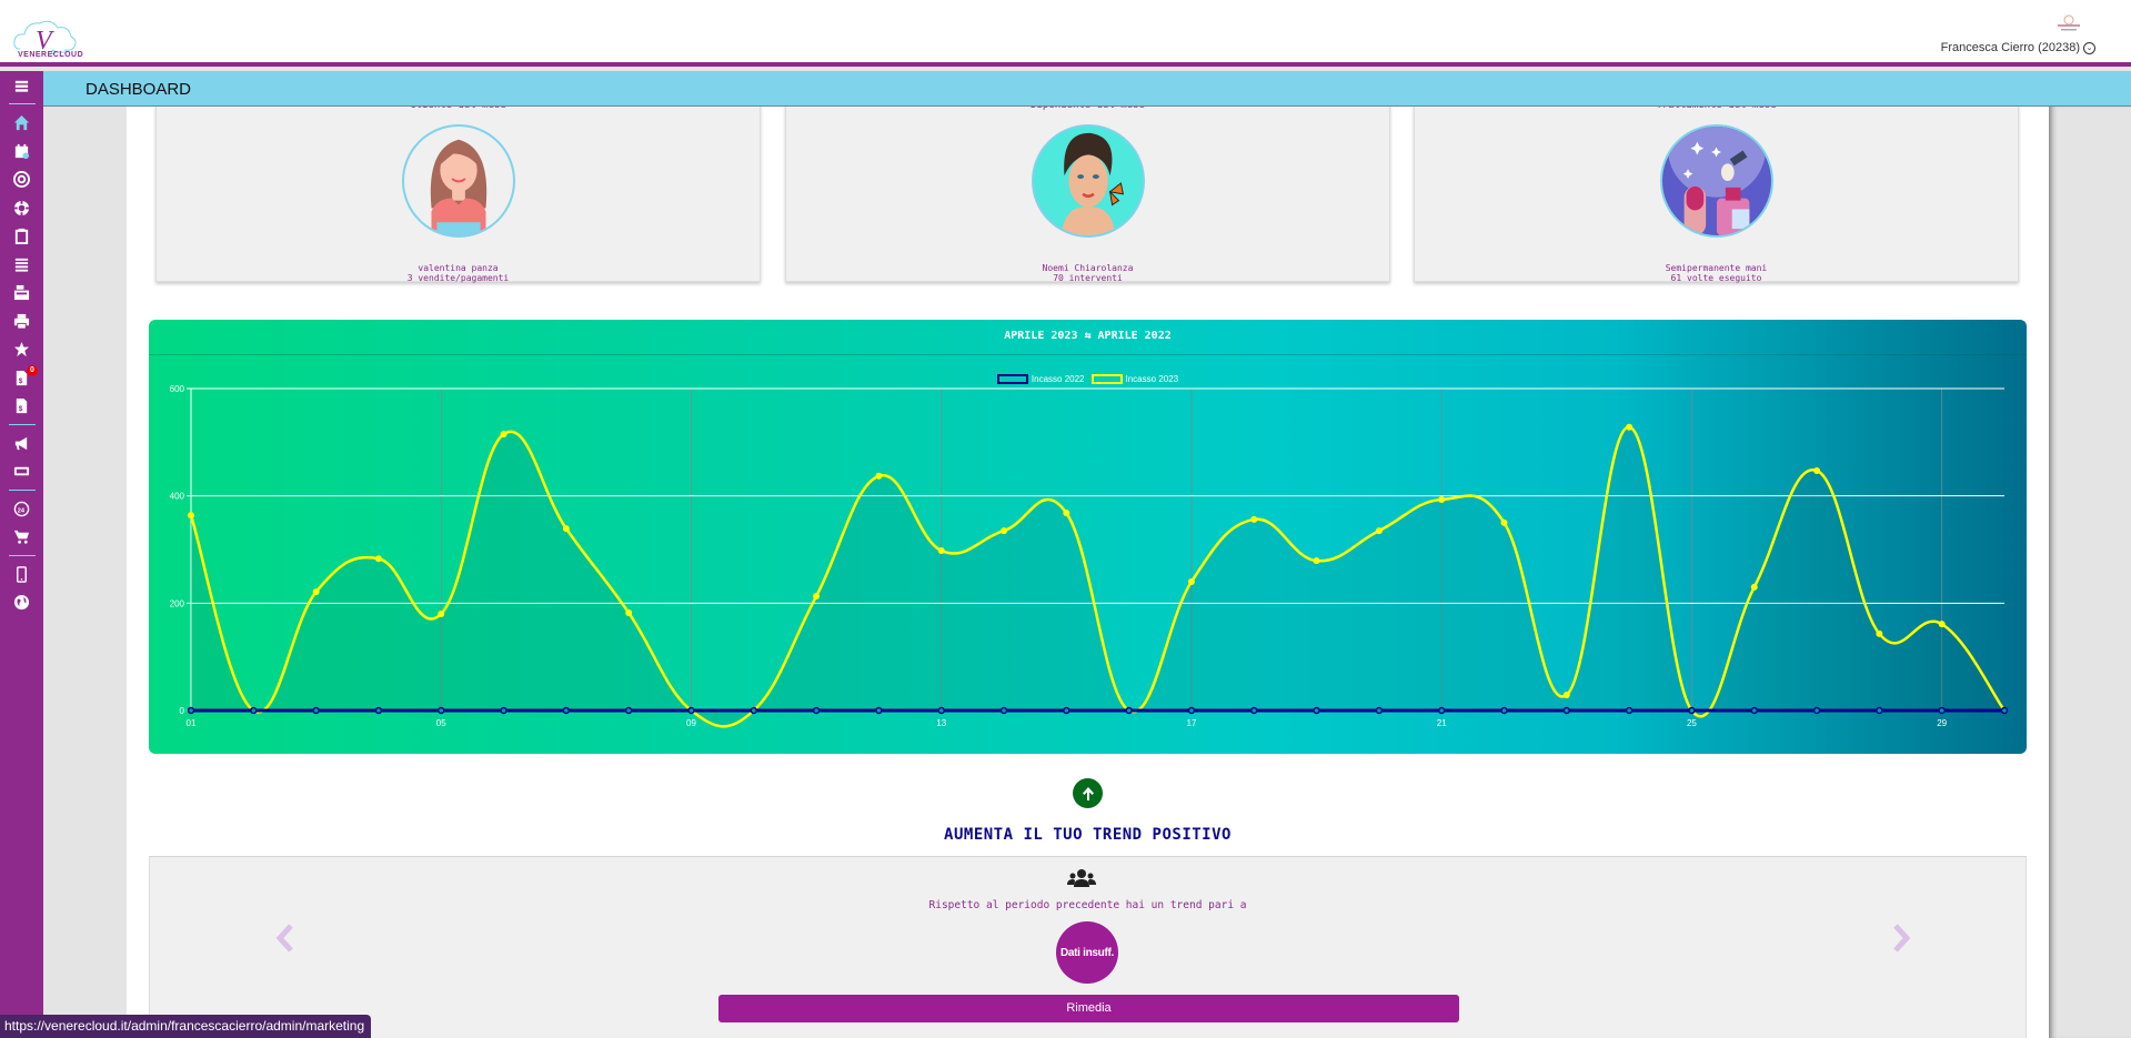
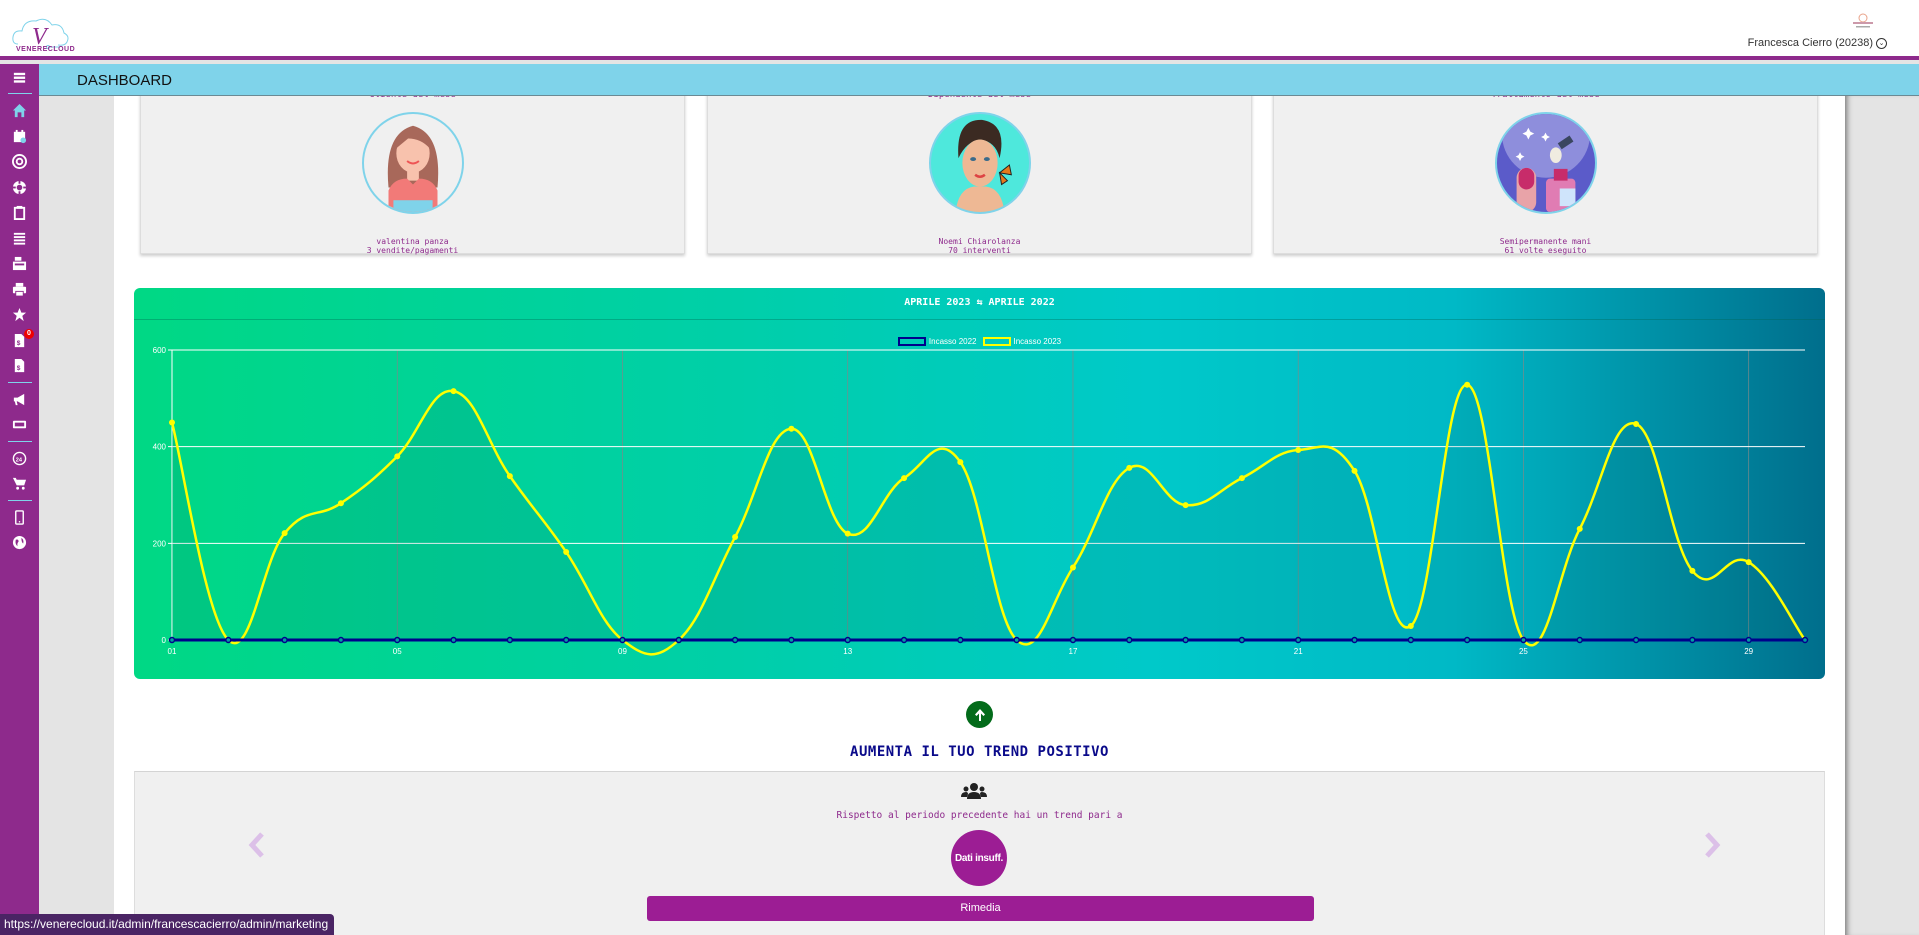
Incasso 2023/01: 360 -> 450
Incasso 2023/05: 180 -> 380
Incasso 2023/13: 300 -> 220
Incasso 2023/17: 240 -> 150
